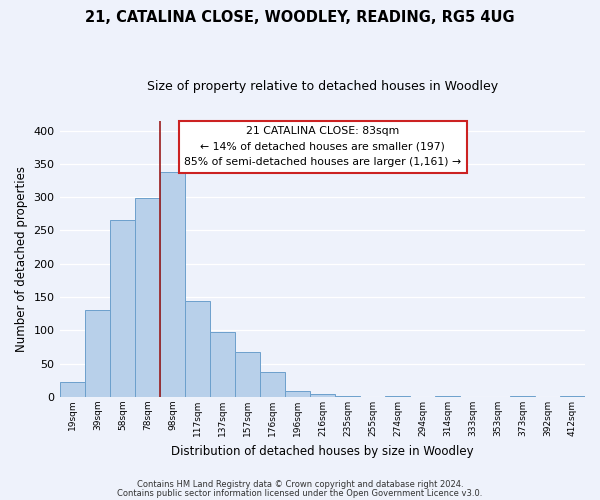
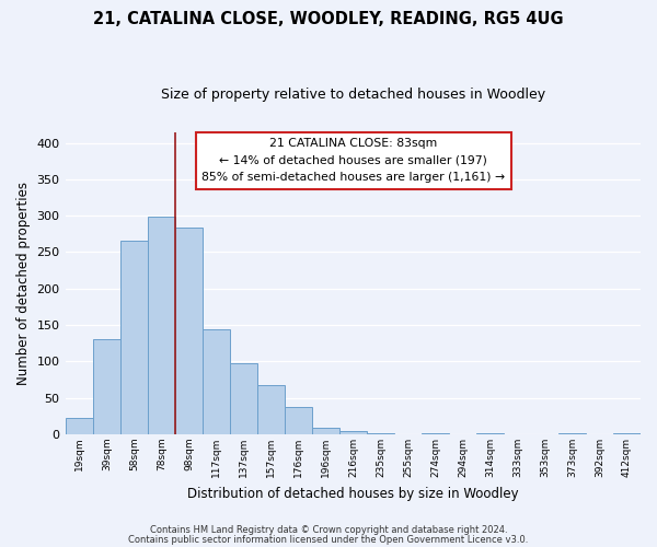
98sqm: 338 -> 284
